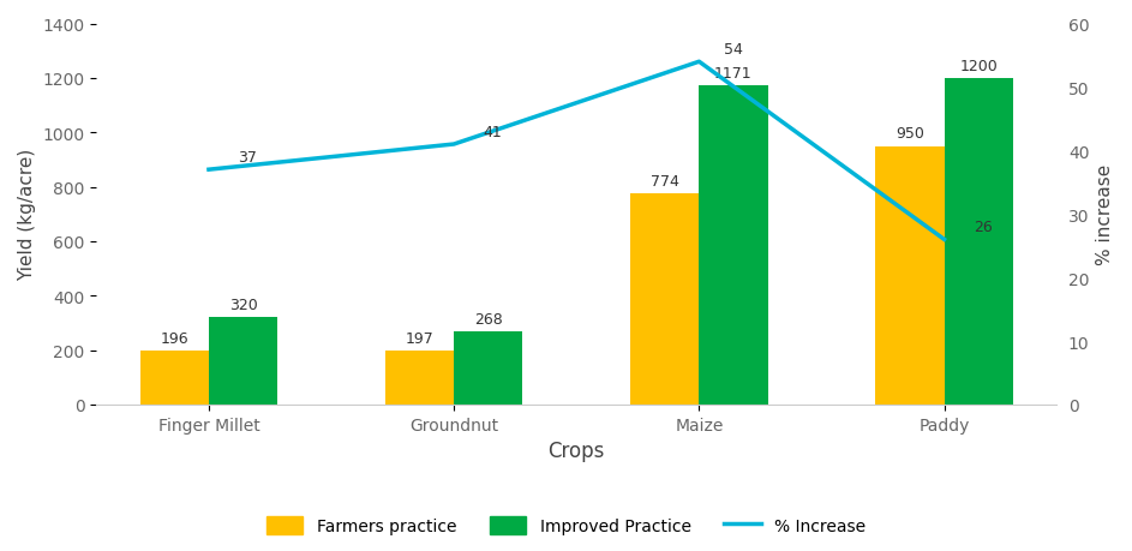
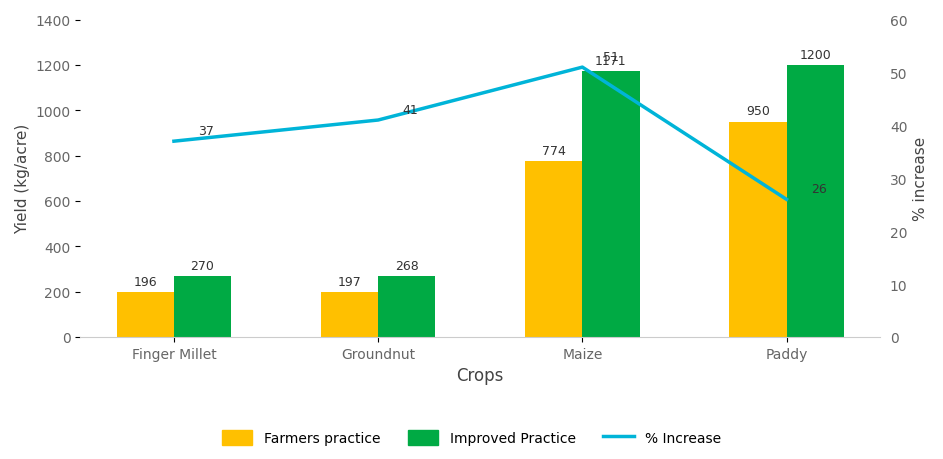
Improved Practice/Finger Millet: 320 -> 270
% Increase/Maize: 54 -> 51
